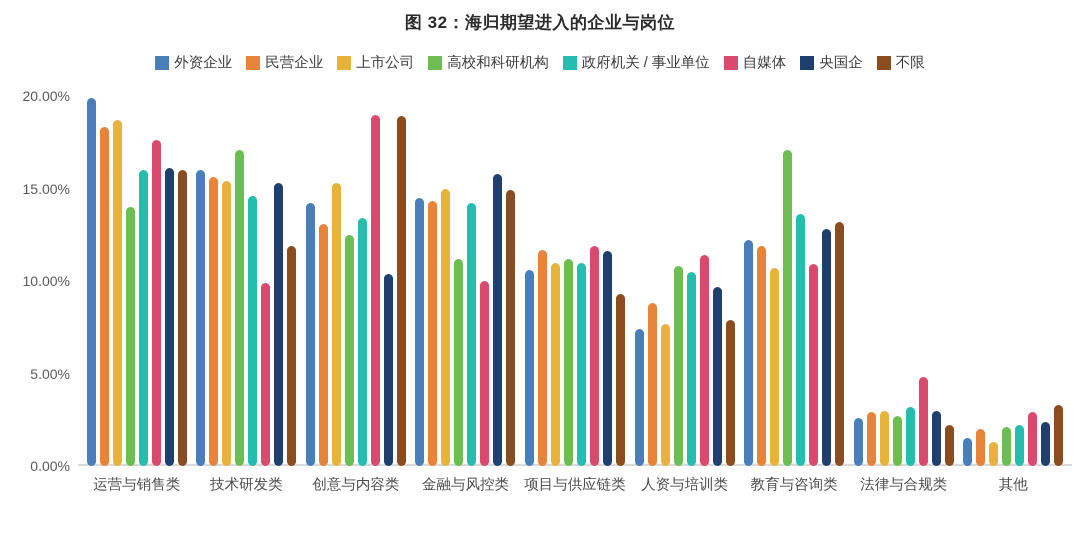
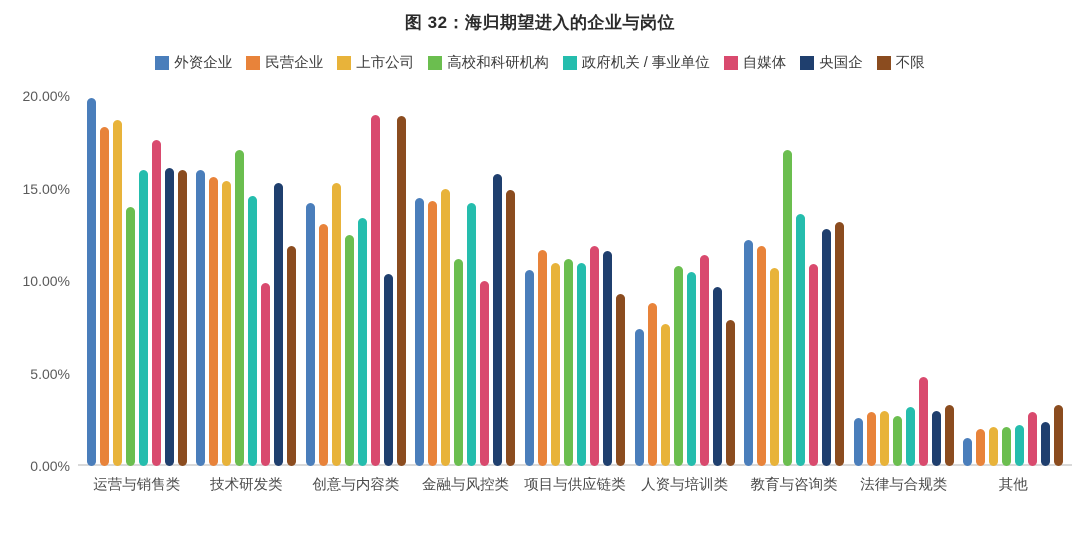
不限/法律与合规类: 2.2% -> 3.3%
上市公司/其他: 1.3% -> 2.1%
